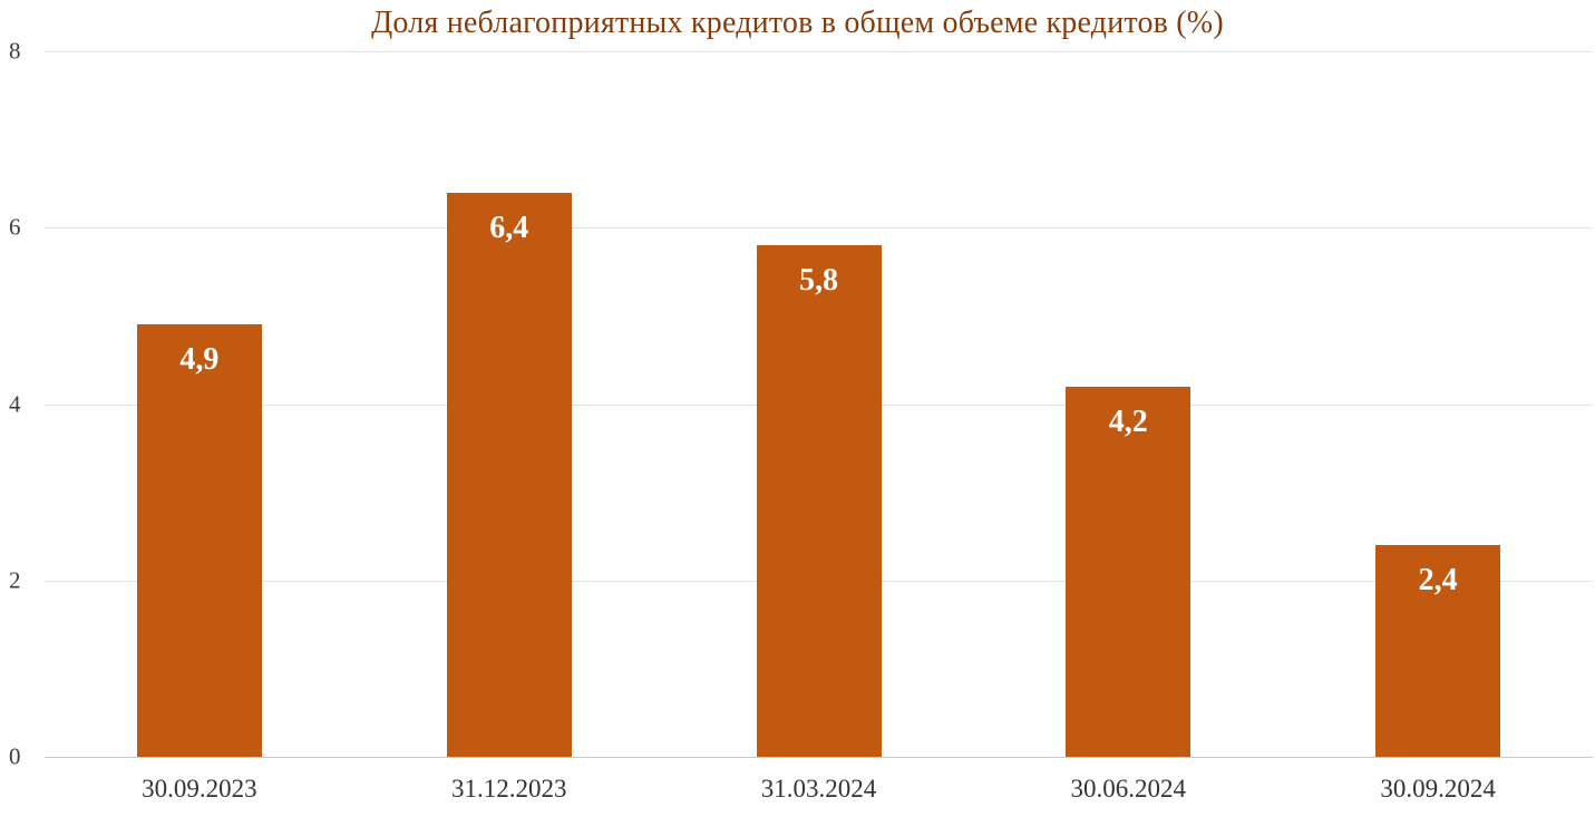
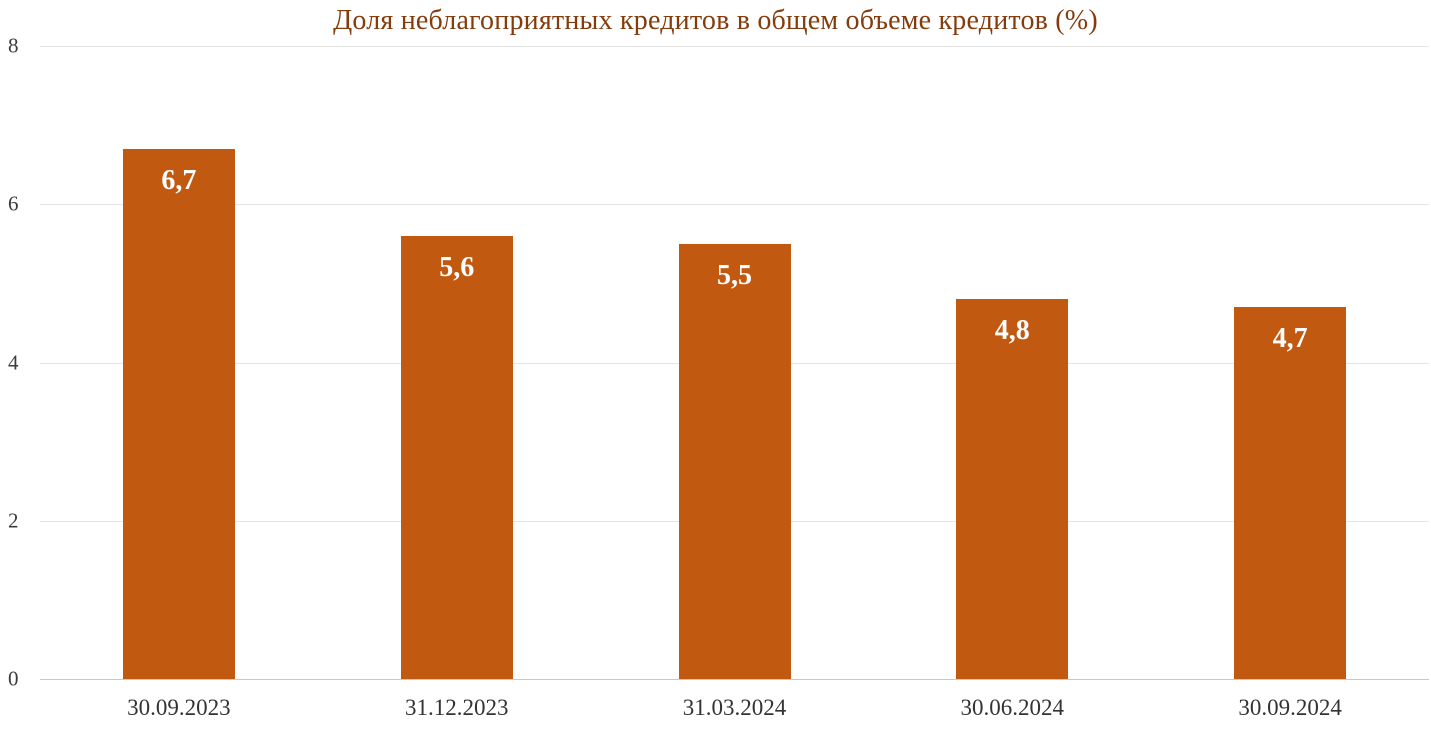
30.09.2023: 4,9 -> 6,7
31.12.2023: 6,4 -> 5,6
31.03.2024: 5,8 -> 5,5
30.06.2024: 4,2 -> 4,8
30.09.2024: 2,4 -> 4,7
